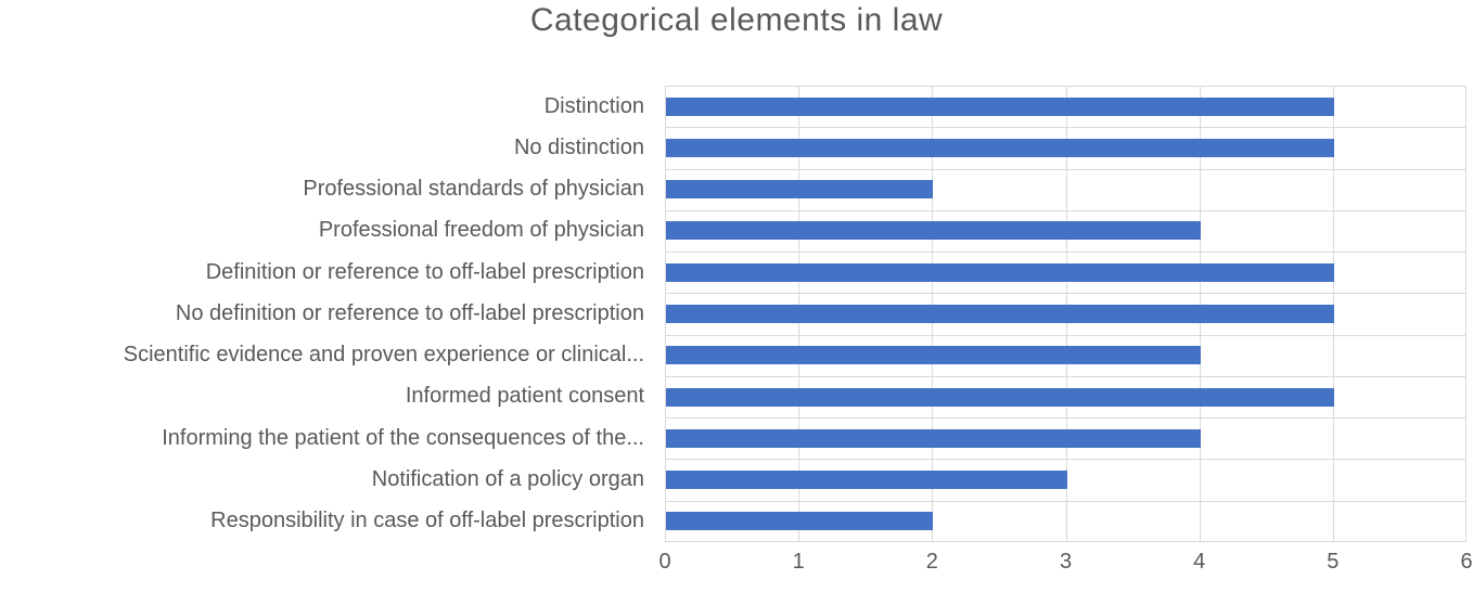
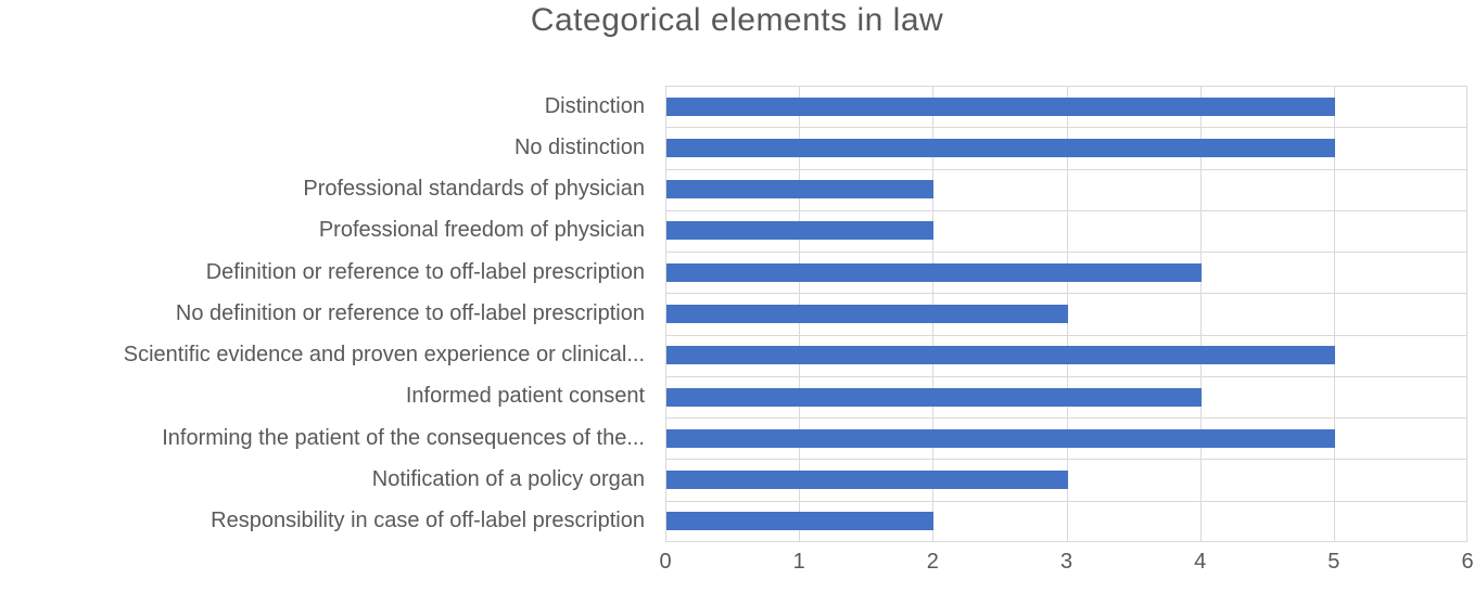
Professional freedom of physician: 4 -> 2
Definition or reference to off-label prescription: 5 -> 4
No definition or reference to off-label prescription: 5 -> 3
Scientific evidence and proven experience or clinical...: 4 -> 5
Informed patient consent: 5 -> 4
Informing the patient of the consequences of the...: 4 -> 5
